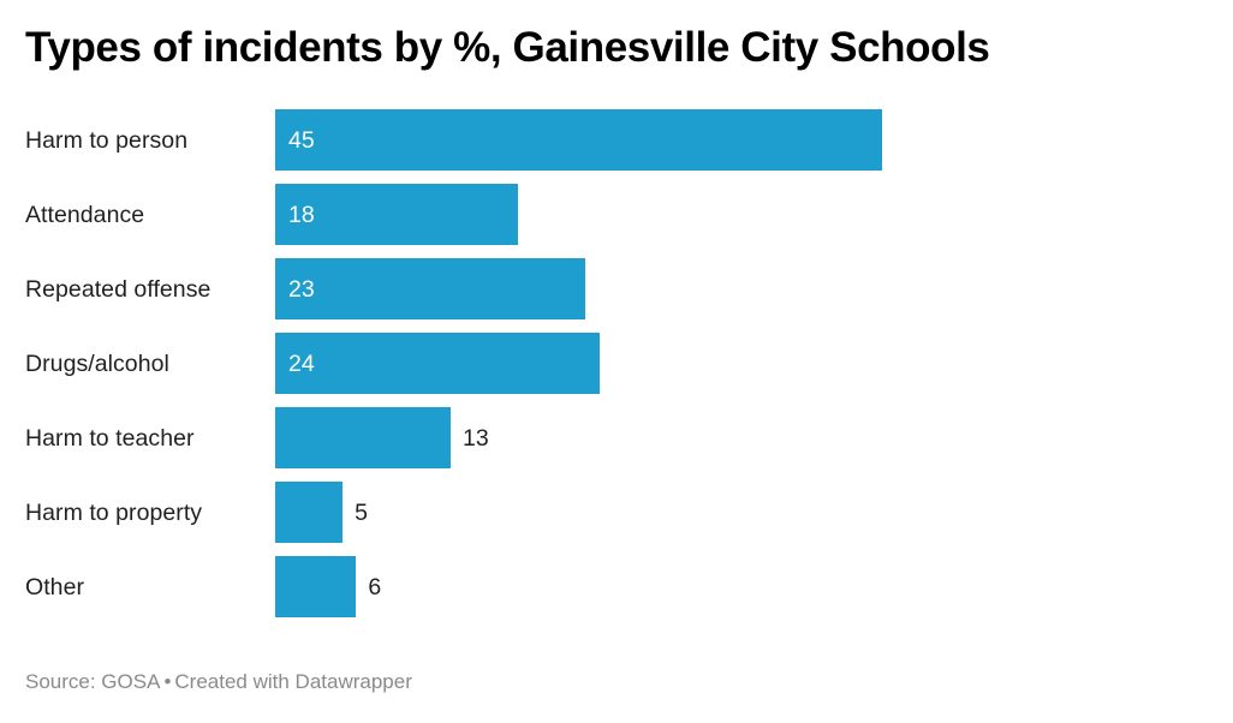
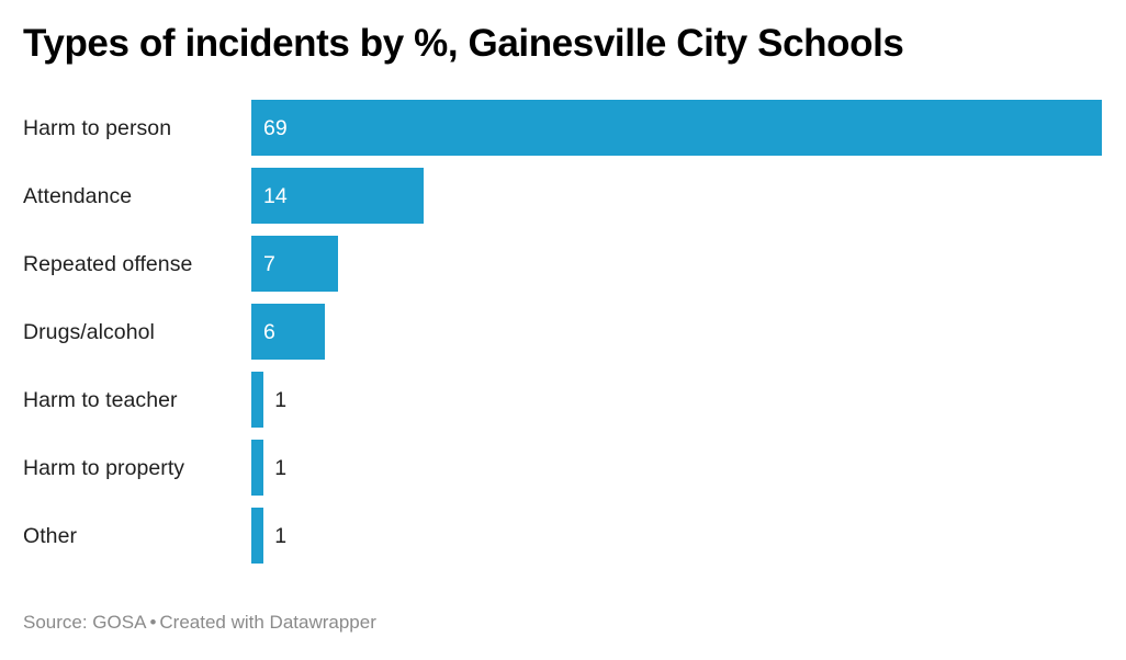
Harm to person: 45 -> 69
Attendance: 18 -> 14
Repeated offense: 23 -> 7
Drugs/alcohol: 24 -> 6
Harm to teacher: 13 -> 1
Harm to property: 5 -> 1
Other: 6 -> 1
